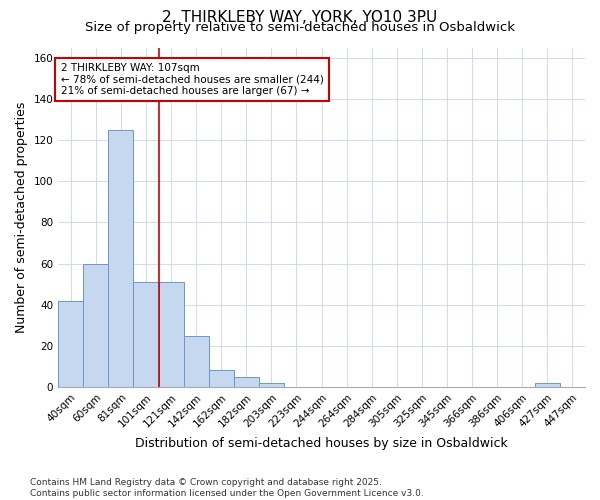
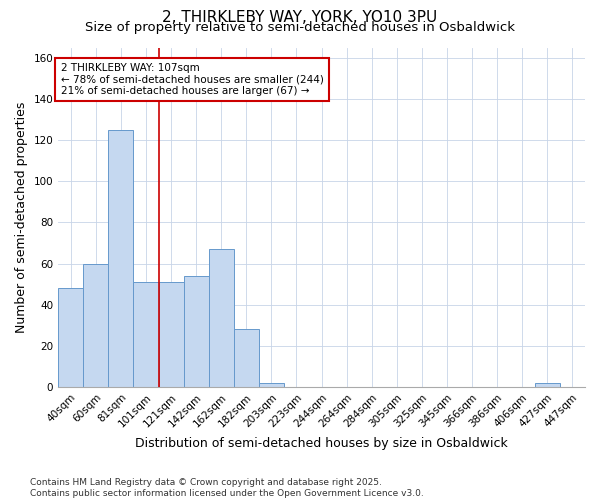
40sqm: 42 -> 48
142sqm: 25 -> 54
162sqm: 8 -> 67
182sqm: 5 -> 28
